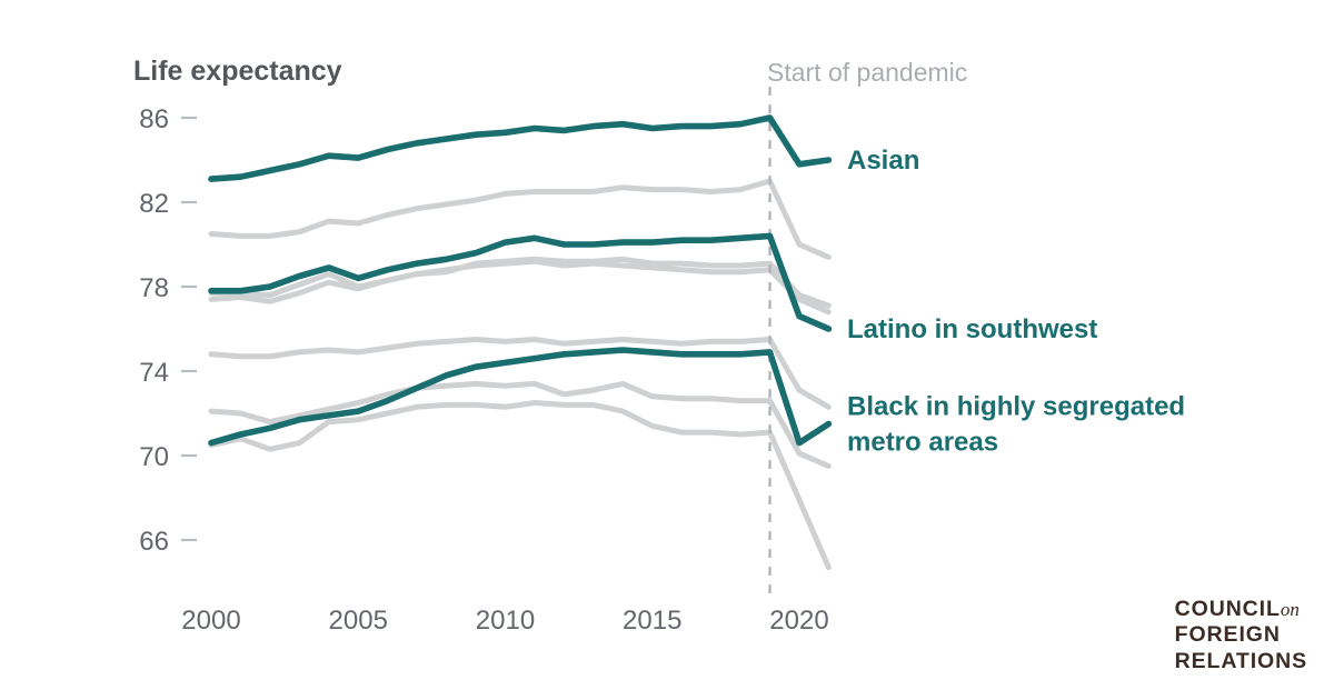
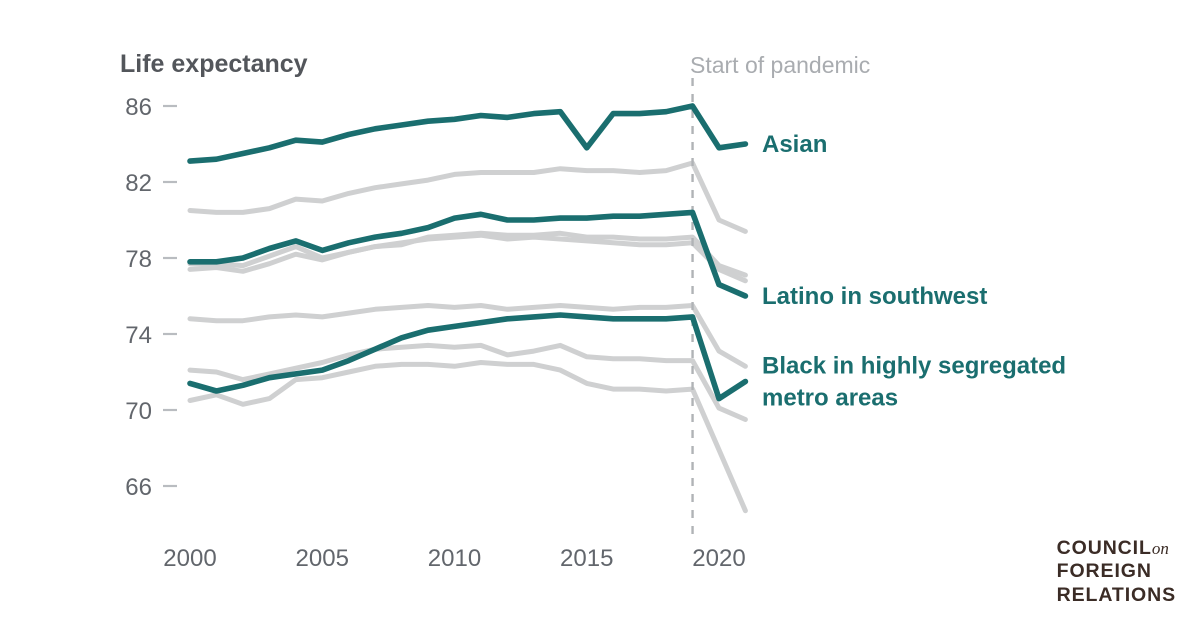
Black in highly segregated metro areas/2000: 70.6 -> 71.4
Asian/2015: 85.5 -> 83.8
